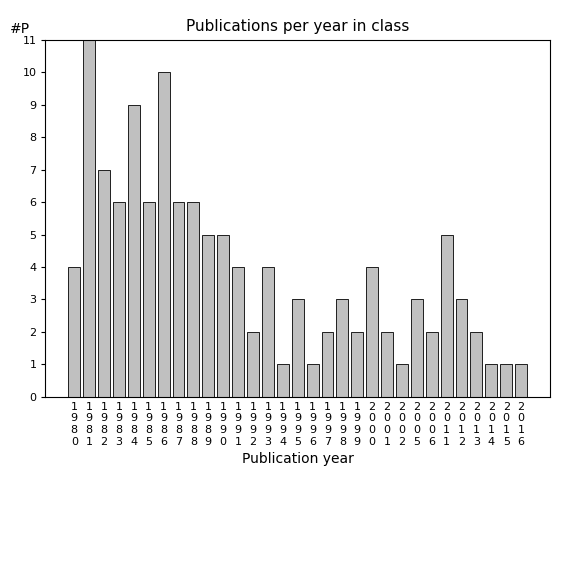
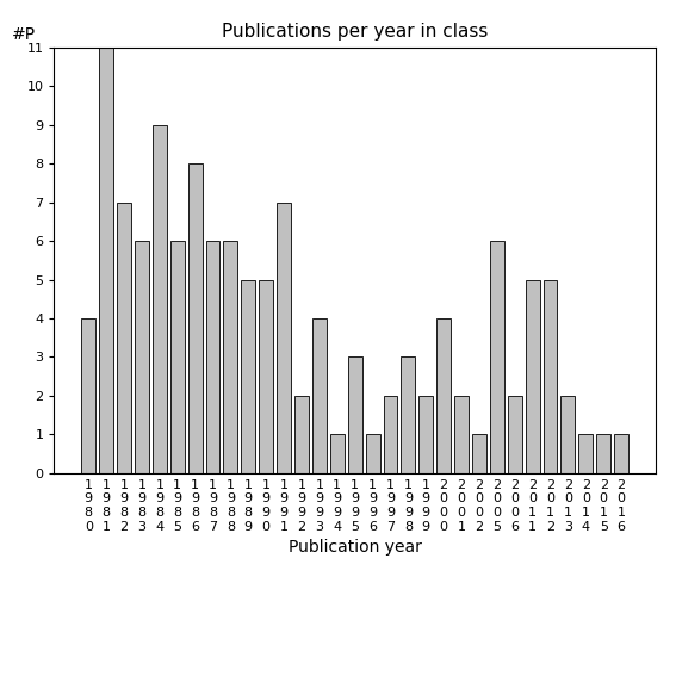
1 9 8 6: 10 -> 8
1 9 9 1: 4 -> 7
2 0 0 5: 3 -> 6
2 0 1 2: 3 -> 5
